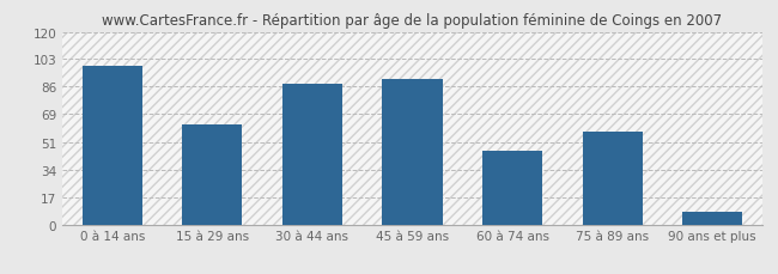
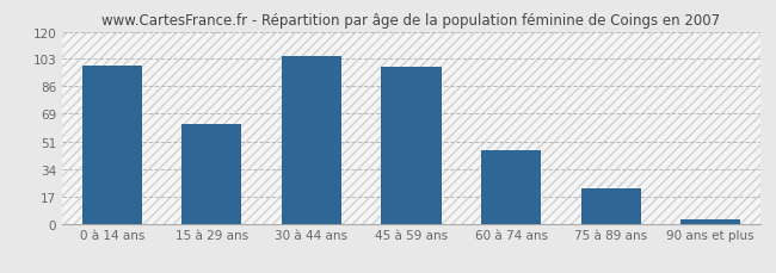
30 à 44 ans: 88 -> 105
45 à 59 ans: 91 -> 98
75 à 89 ans: 58 -> 22
90 ans et plus: 8 -> 3
